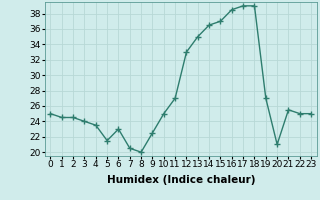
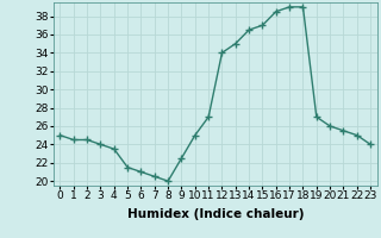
6: 23.0 -> 21.0
12: 33.0 -> 34.0
20: 21.0 -> 26.0
23: 25.0 -> 24.0
